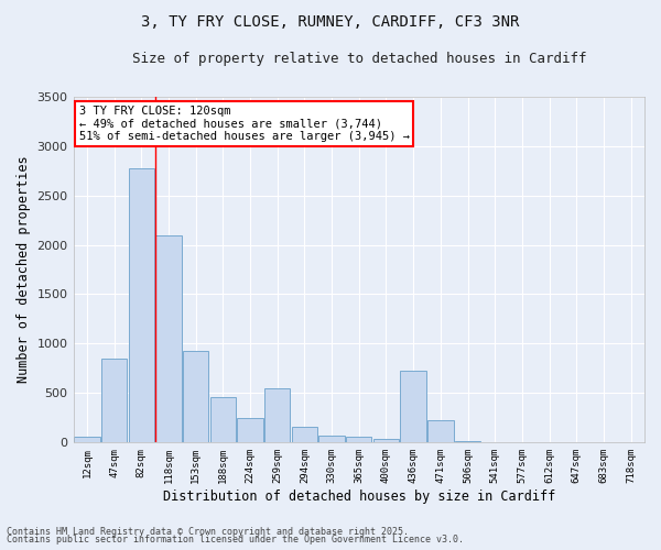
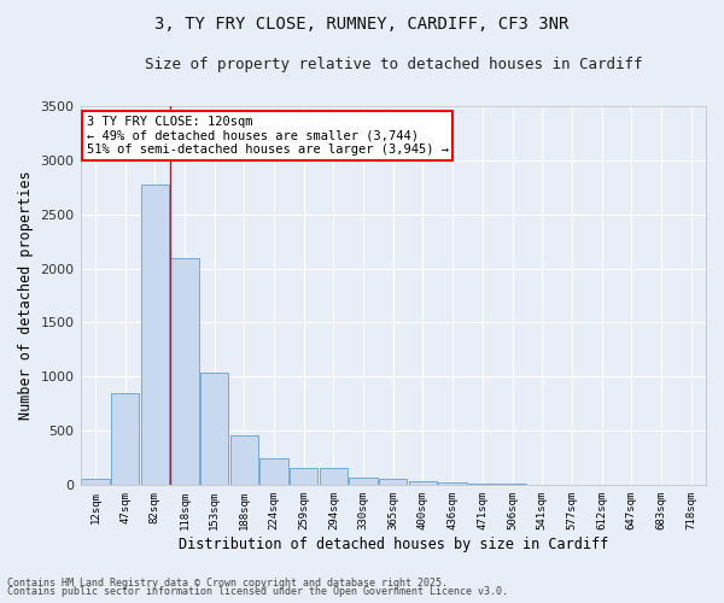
153sqm: 920 -> 1040
259sqm: 540 -> 160
436sqm: 720 -> 20
471sqm: 220 -> 0
